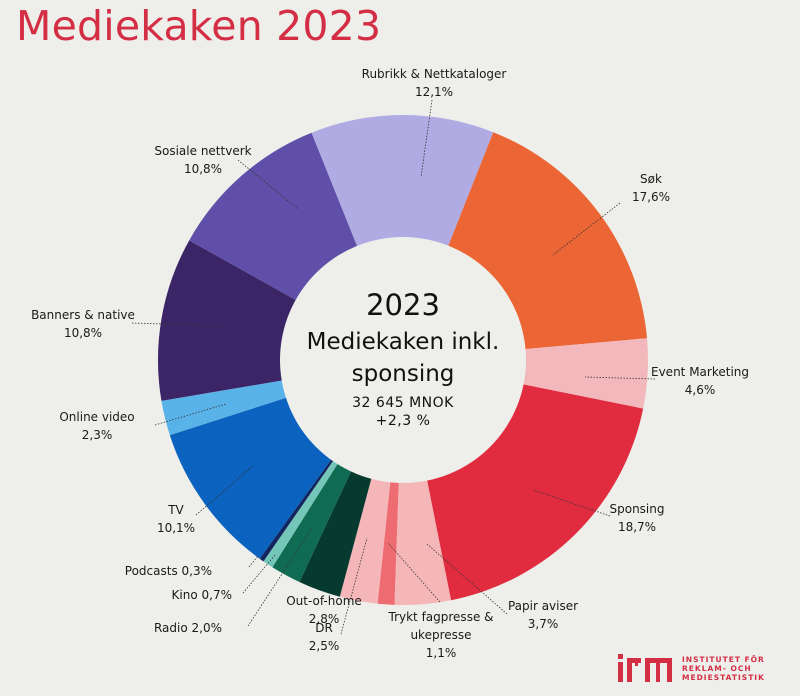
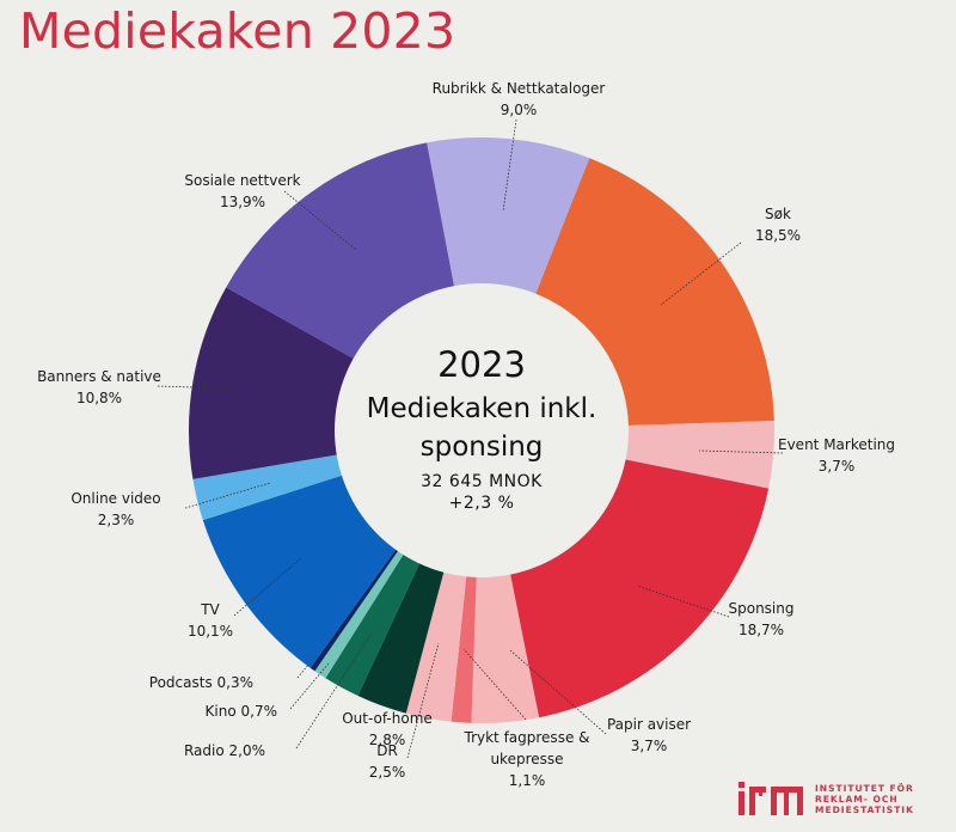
Søk: 17,6% -> 18,5%
Event Marketing: 4,6% -> 3,7%
Sosiale nettverk: 10,8% -> 13,9%
Rubrikk & Nettkataloger: 12,1% -> 9,0%
